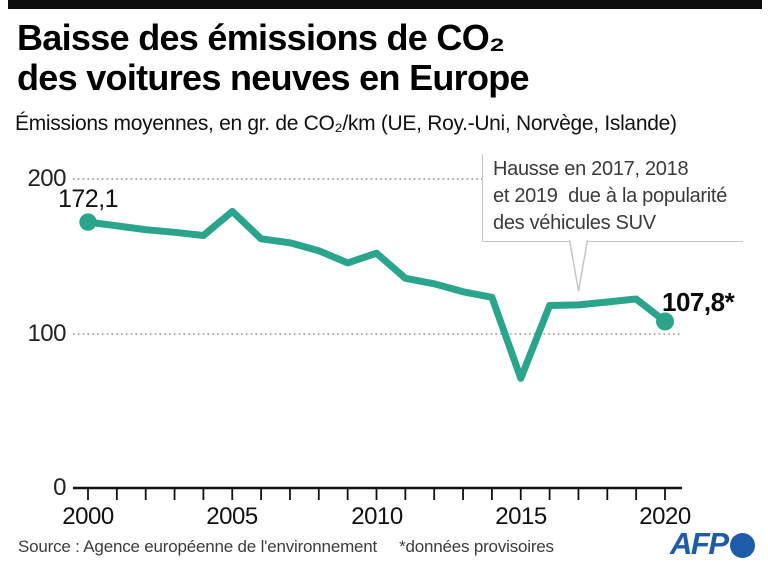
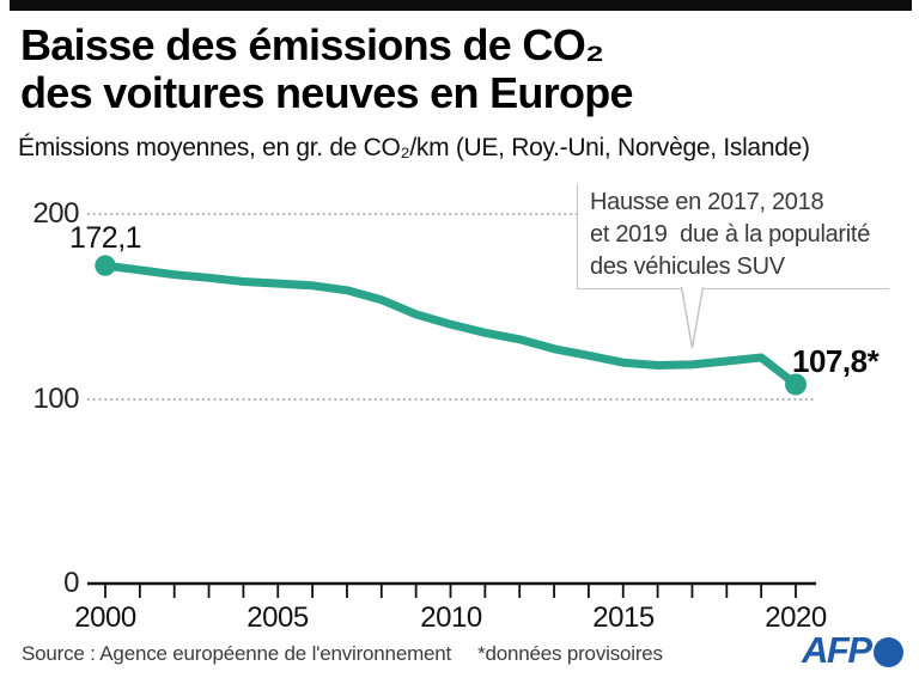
2005: 179 -> 162
2010: 152 -> 140
2015: 71 -> 120
